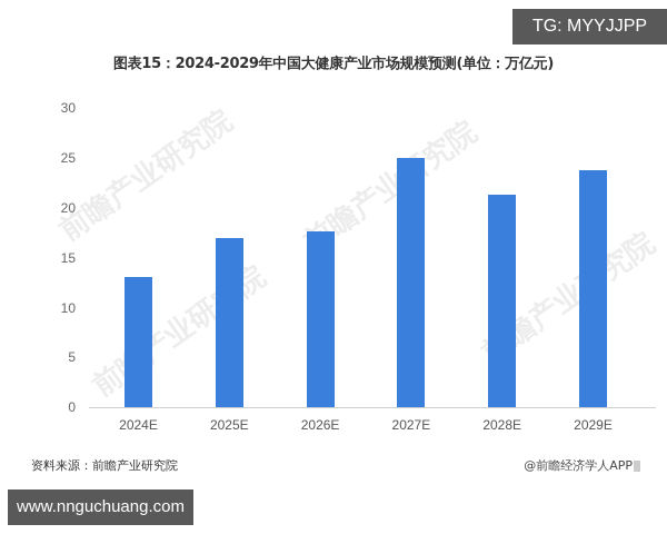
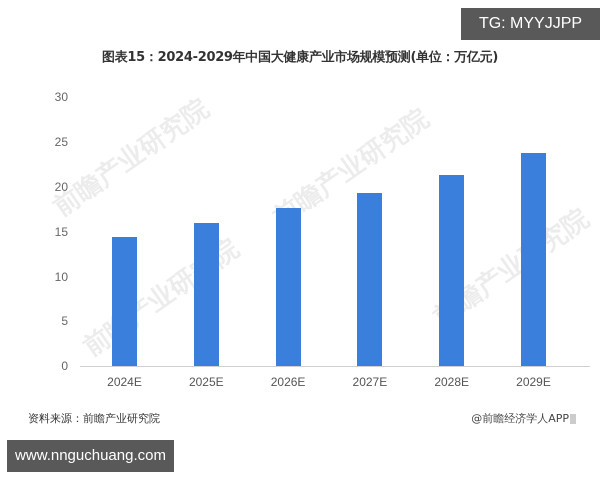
2024E: 13 -> 14
2025E: 17 -> 16
2027E: 25 -> 19
